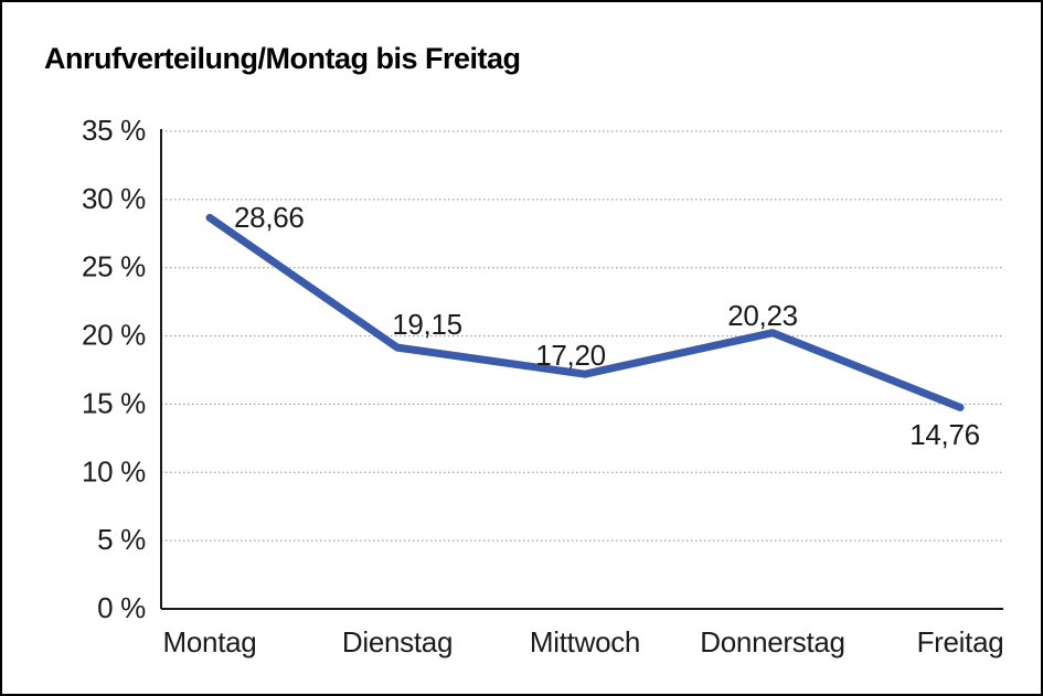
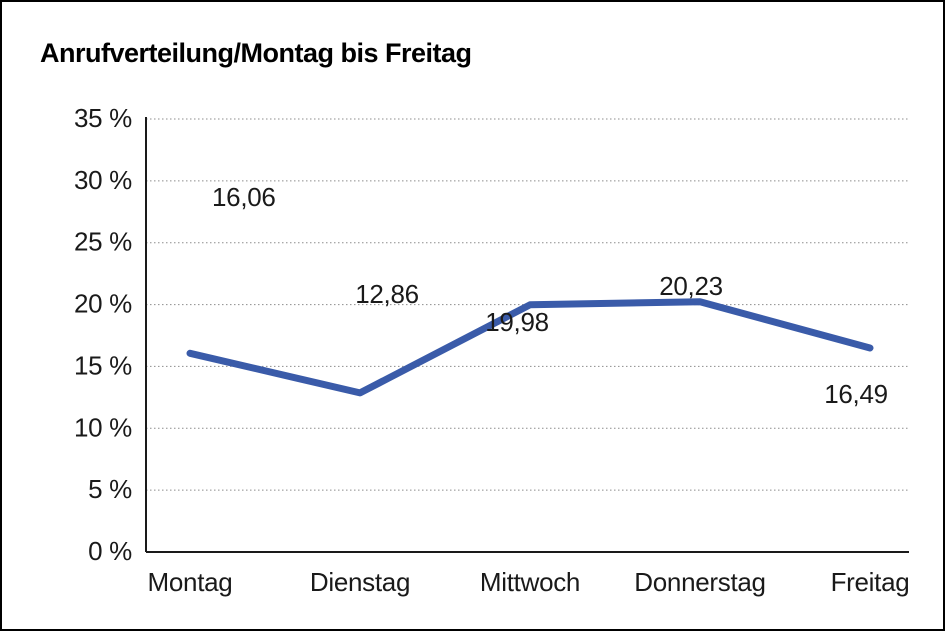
Montag: 28,66 -> 16,06
Dienstag: 19,15 -> 12,86
Mittwoch: 17,20 -> 19,98
Freitag: 14,76 -> 16,49
